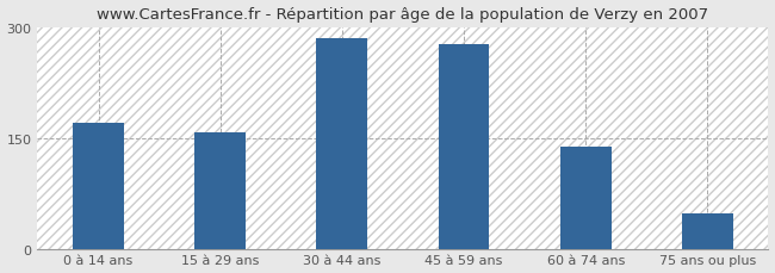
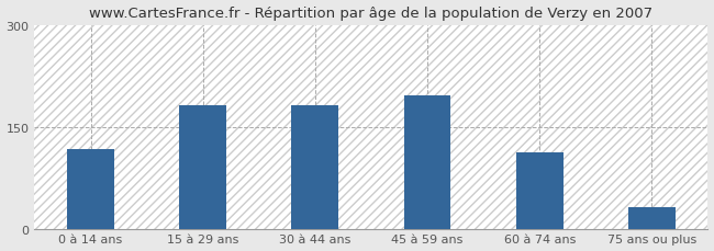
0 à 14 ans: 170 -> 118
15 à 29 ans: 158 -> 182
30 à 44 ans: 285 -> 182
45 à 59 ans: 277 -> 196
60 à 74 ans: 138 -> 112
75 ans ou plus: 48 -> 32
